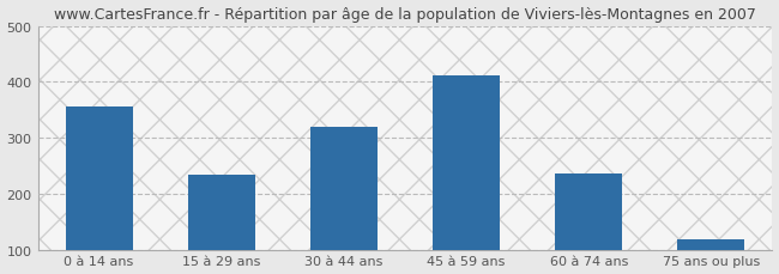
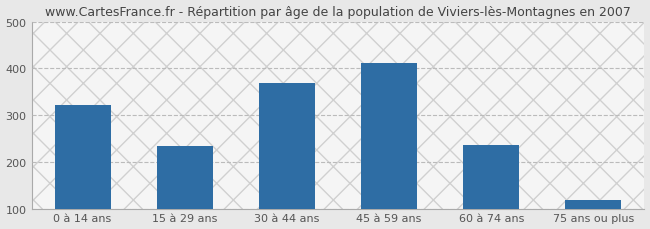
0 à 14 ans: 355 -> 322
30 à 44 ans: 320 -> 369
